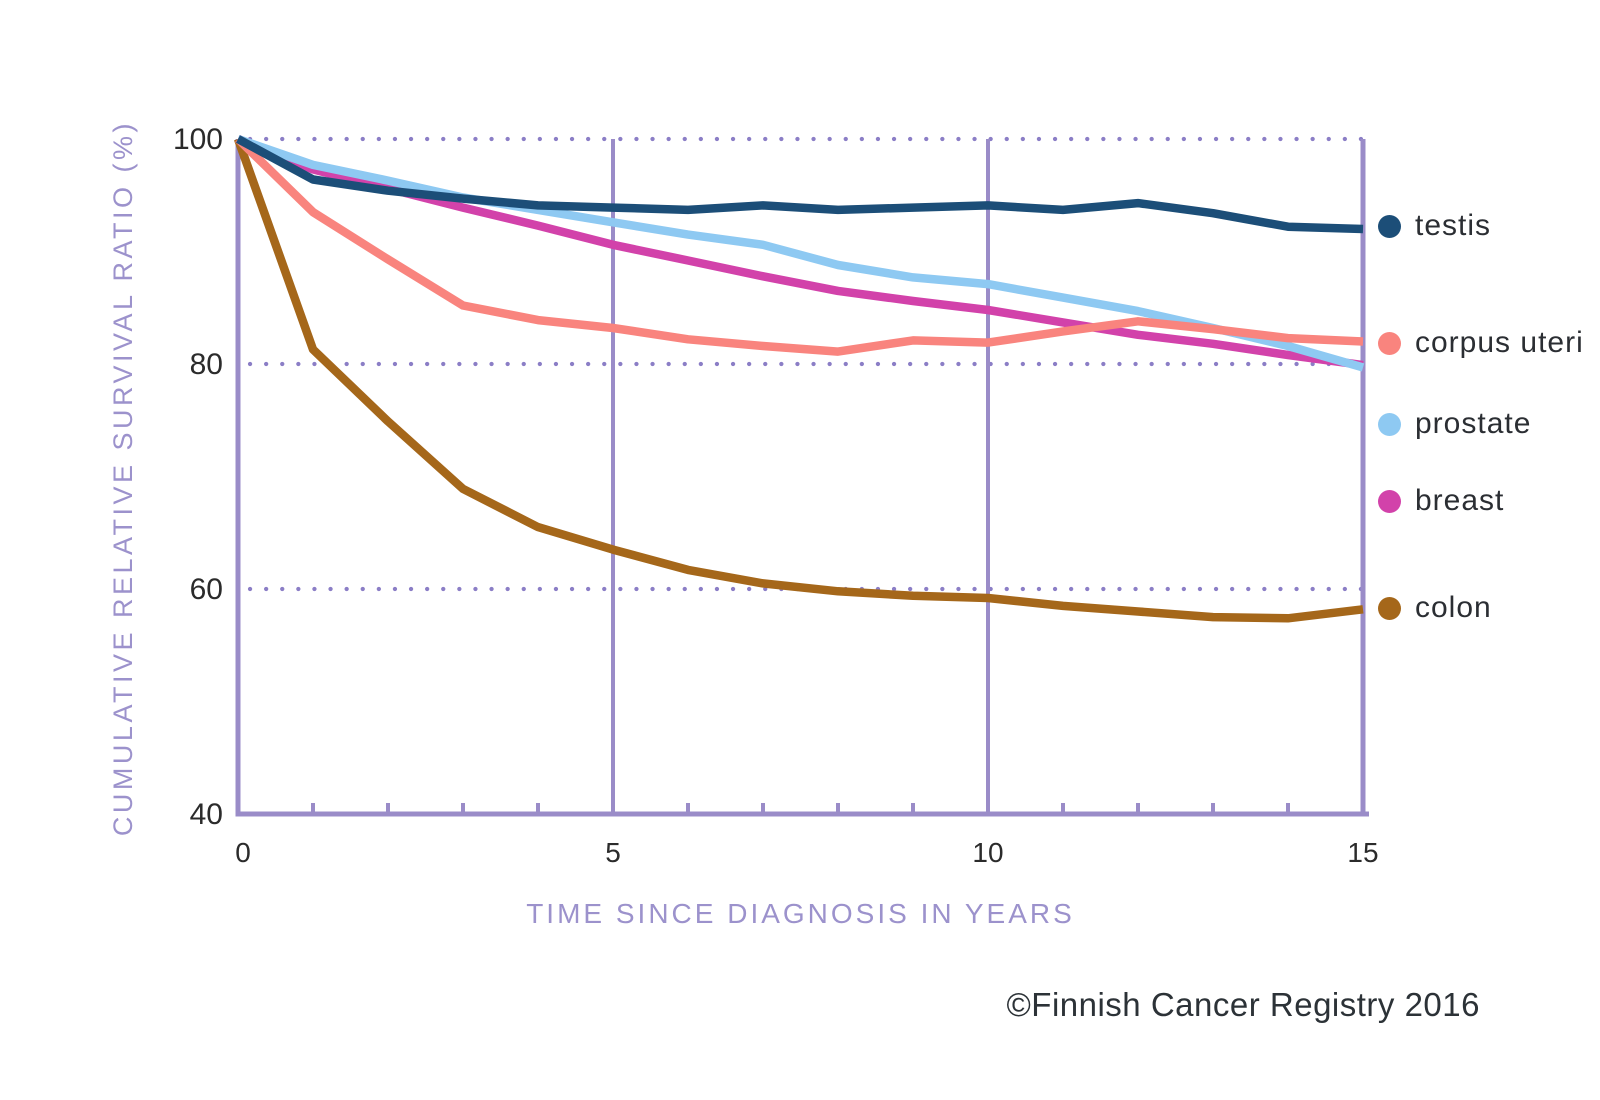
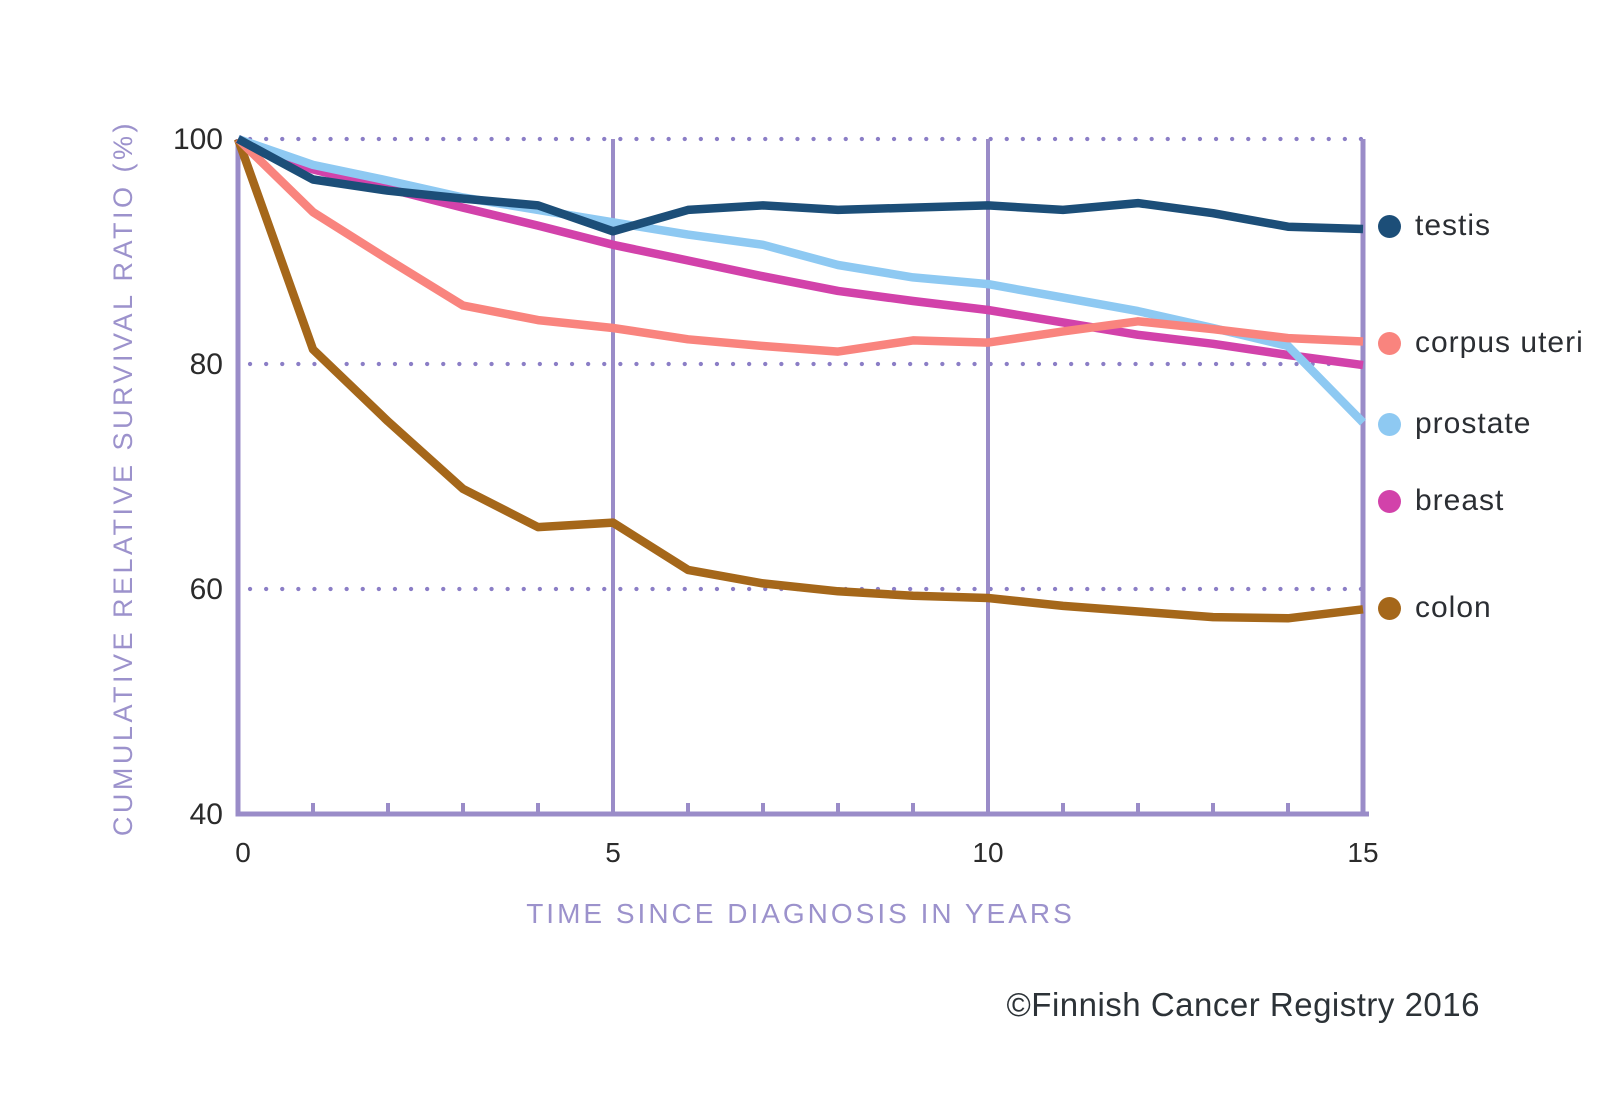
colon/5: 63.5 -> 65.9
testis/5: 93.9 -> 91.8
prostate/15: 79.7 -> 74.8
